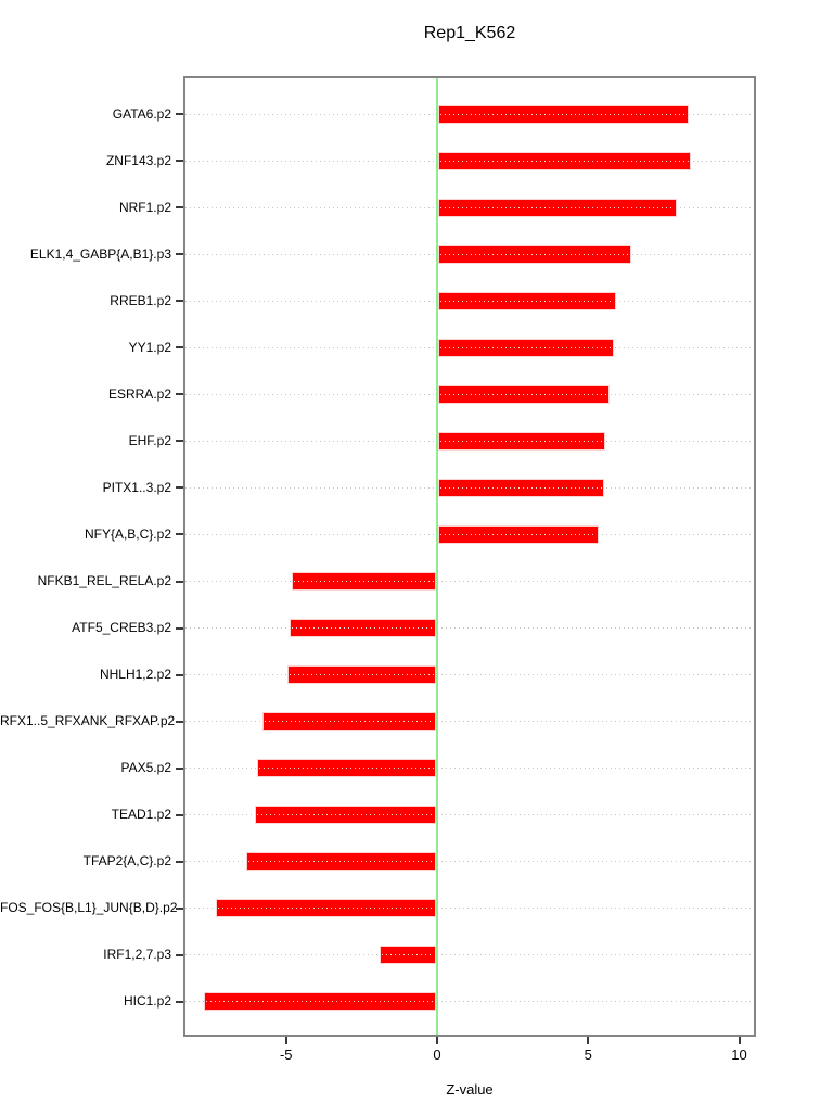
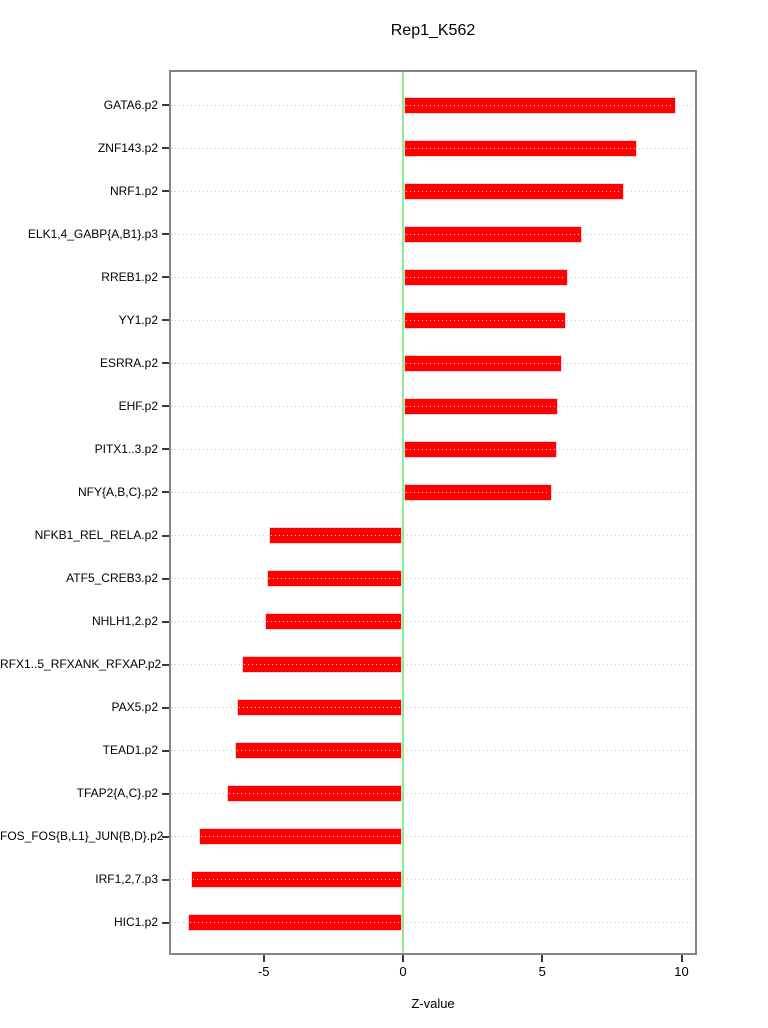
GATA6.p2: 8.3 -> 9.8
IRF1,2,7.p3: -1.9 -> -7.6
